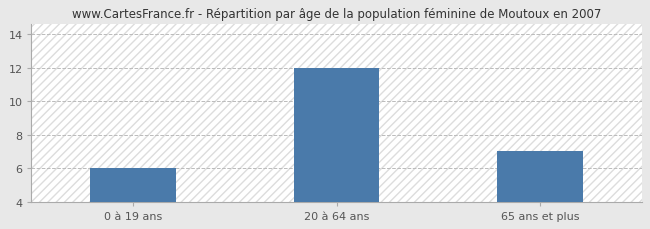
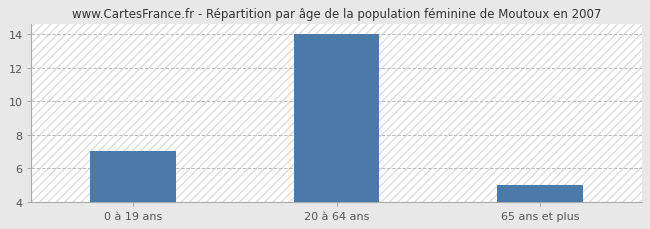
0 à 19 ans: 6 -> 7
20 à 64 ans: 12 -> 14
65 ans et plus: 7 -> 5
